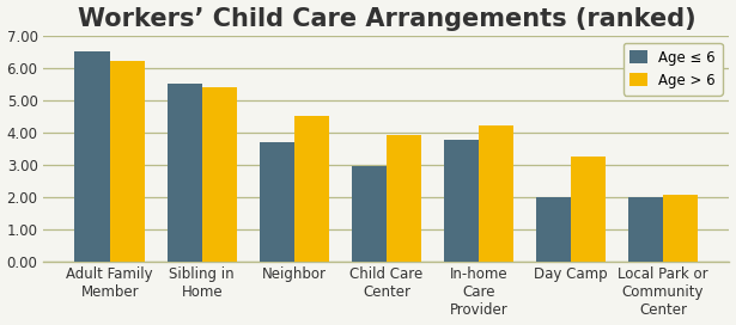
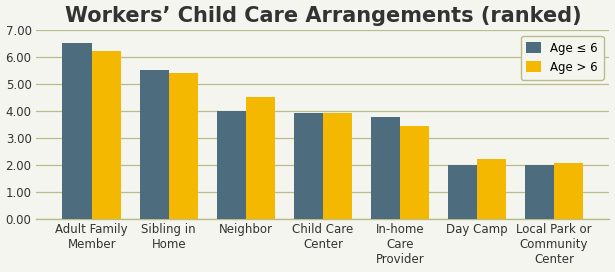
Age ≤ 6/Neighbor: 3.70 -> 4.00
Age ≤ 6/Child Care Center: 2.95 -> 3.90
Age > 6/In-home Care Provider: 4.20 -> 3.45
Age > 6/Day Camp: 3.25 -> 2.20
